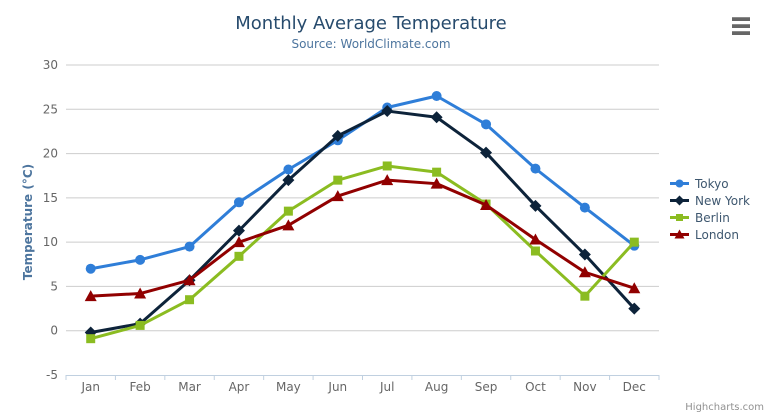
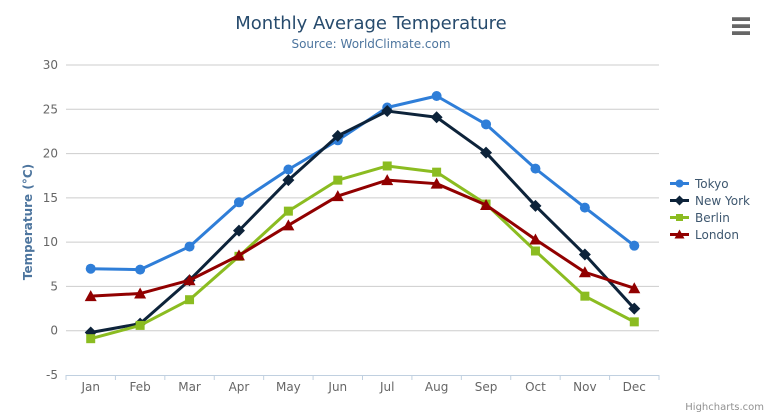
Tokyo/Feb: 8 -> 7
London/Apr: 10 -> 8
Berlin/Dec: 10 -> 1
